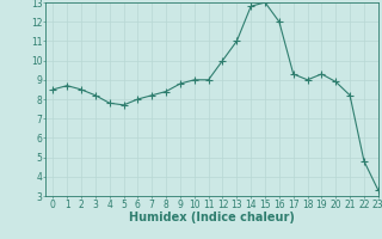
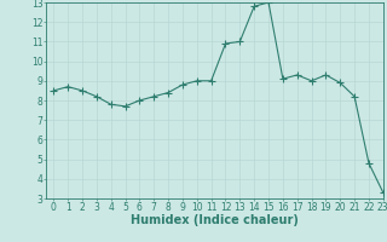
12: 10.0 -> 10.9
16: 12.0 -> 9.1
